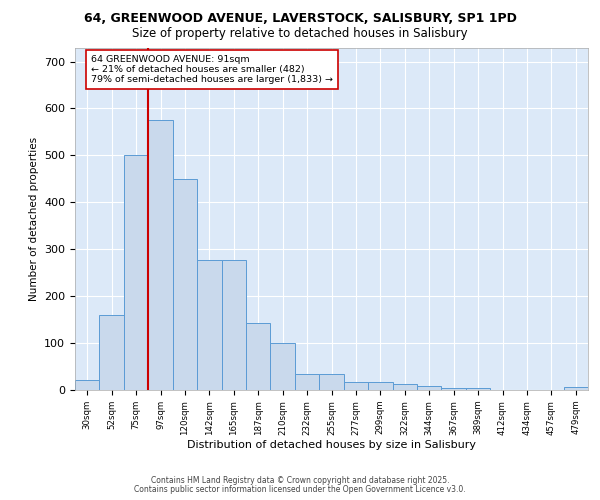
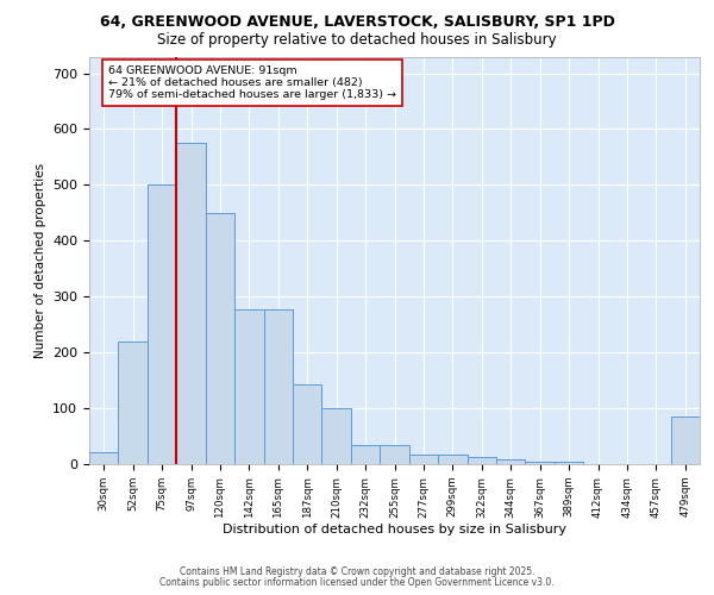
52sqm: 160 -> 220
479sqm: 6 -> 85
